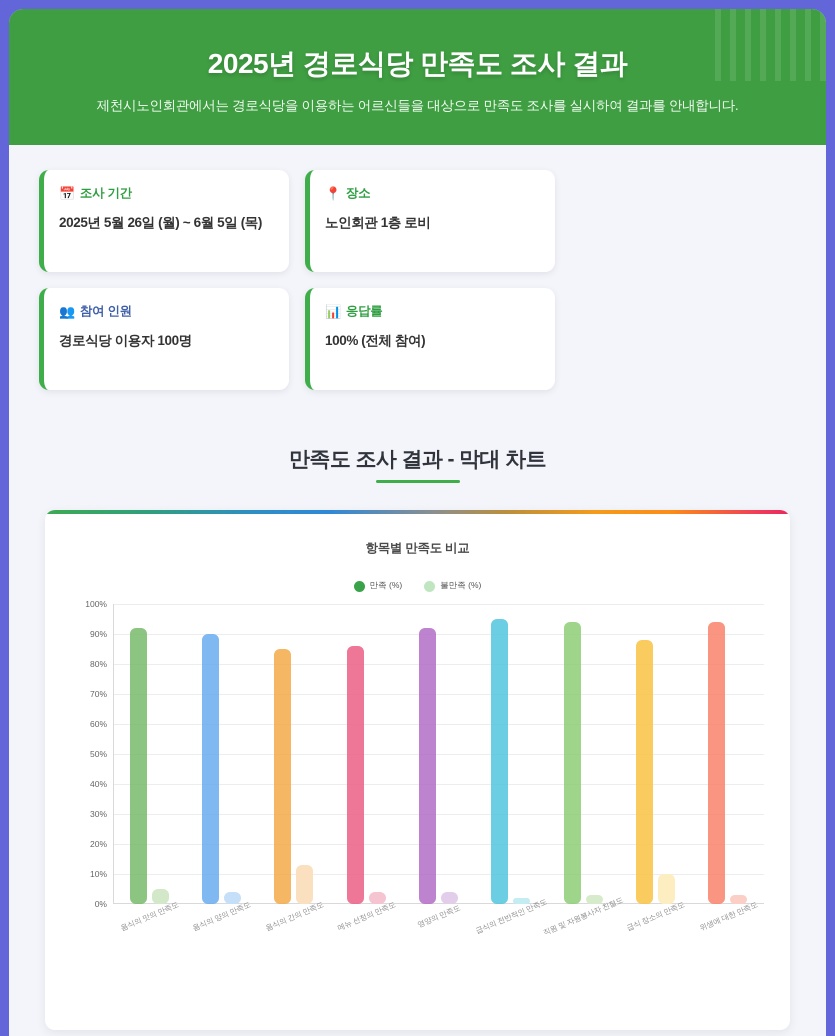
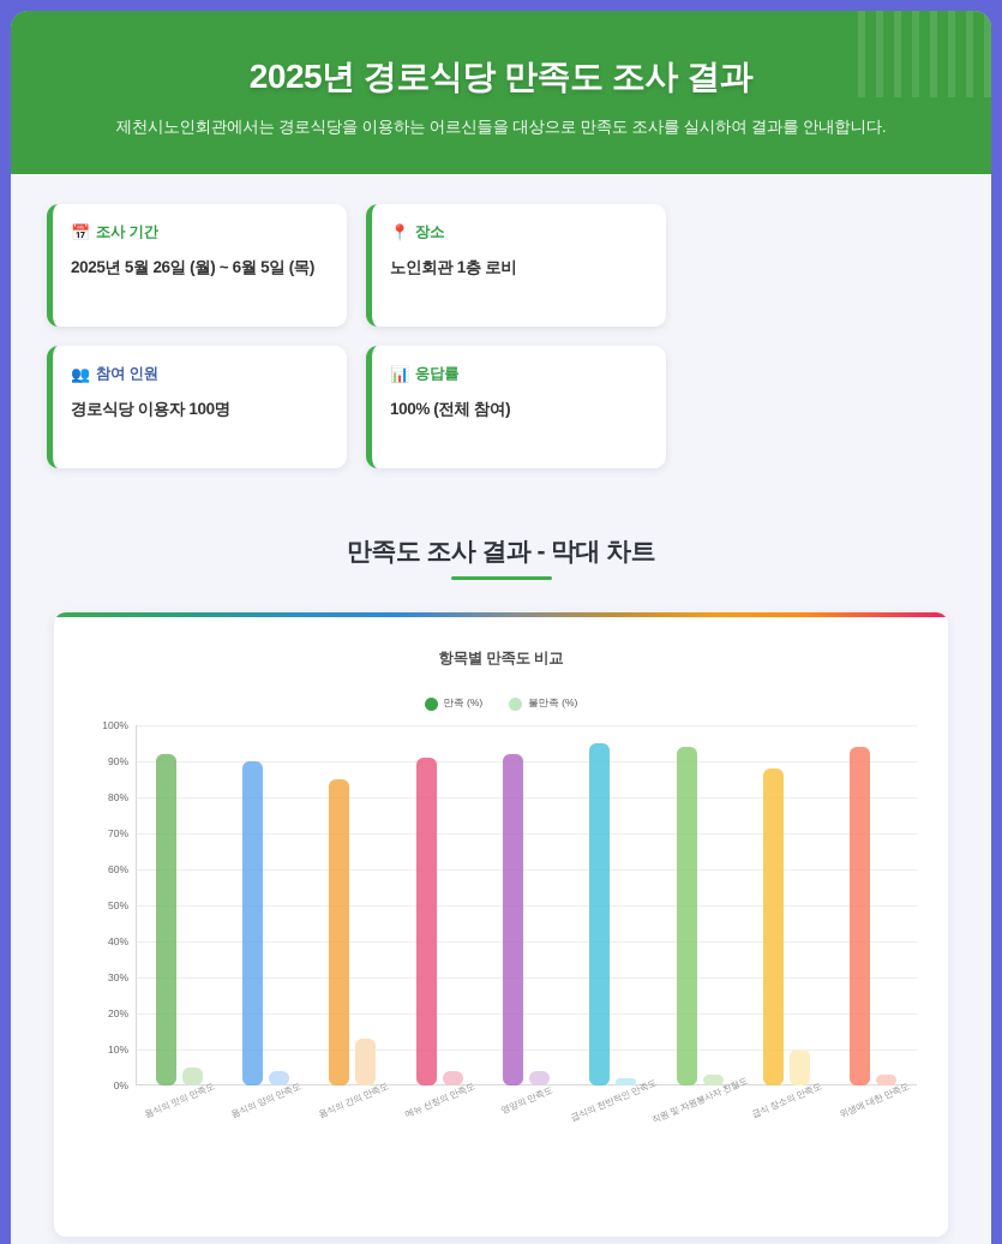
만족 (%)/메뉴 선정의 만족도: 86% -> 91%
